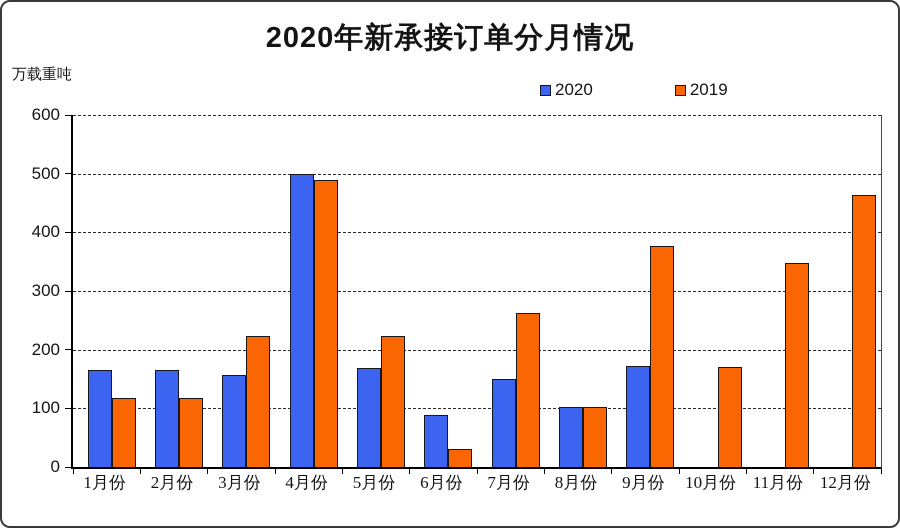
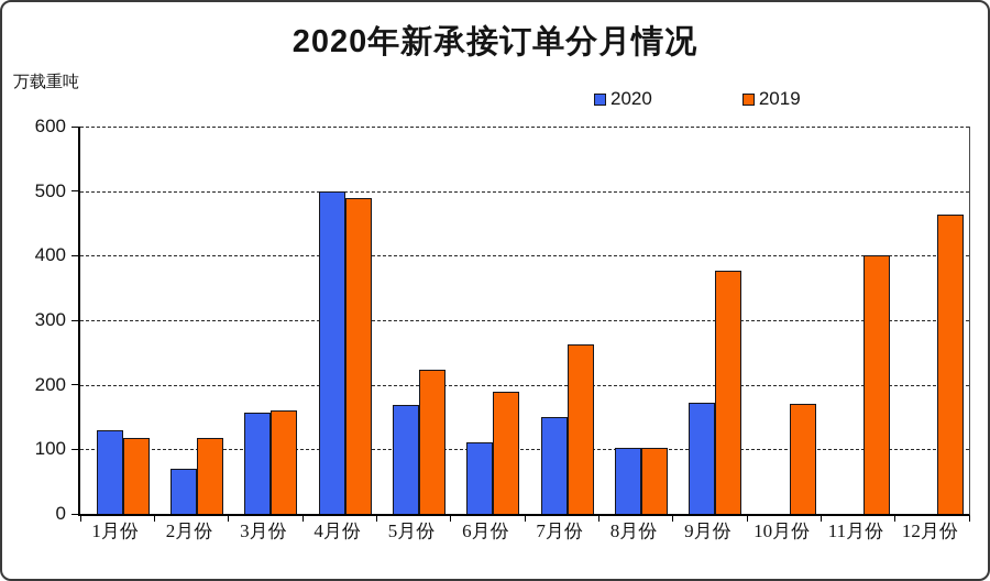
2020/1月份: 170 -> 130
2020/2月份: 170 -> 70
2019/3月份: 220 -> 160
2020/6月份: 90 -> 110
2019/6月份: 30 -> 190
2019/11月份: 350 -> 400
